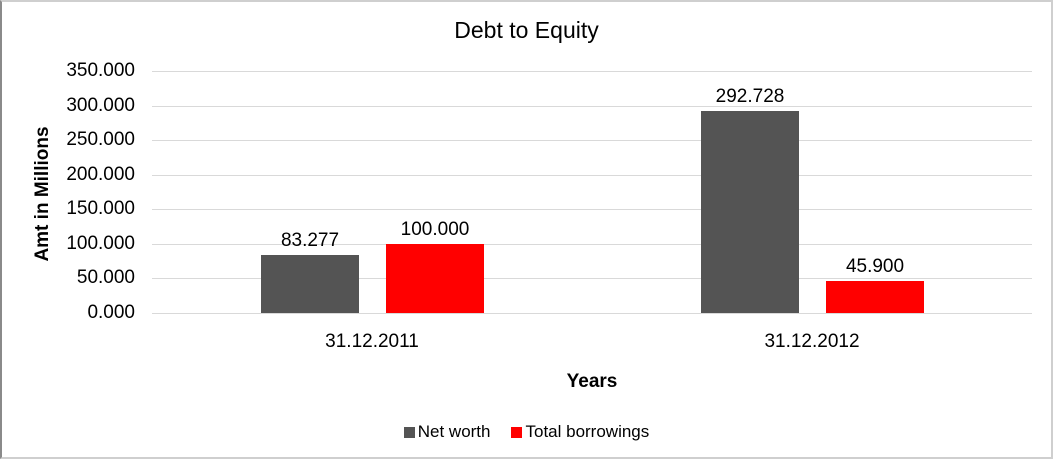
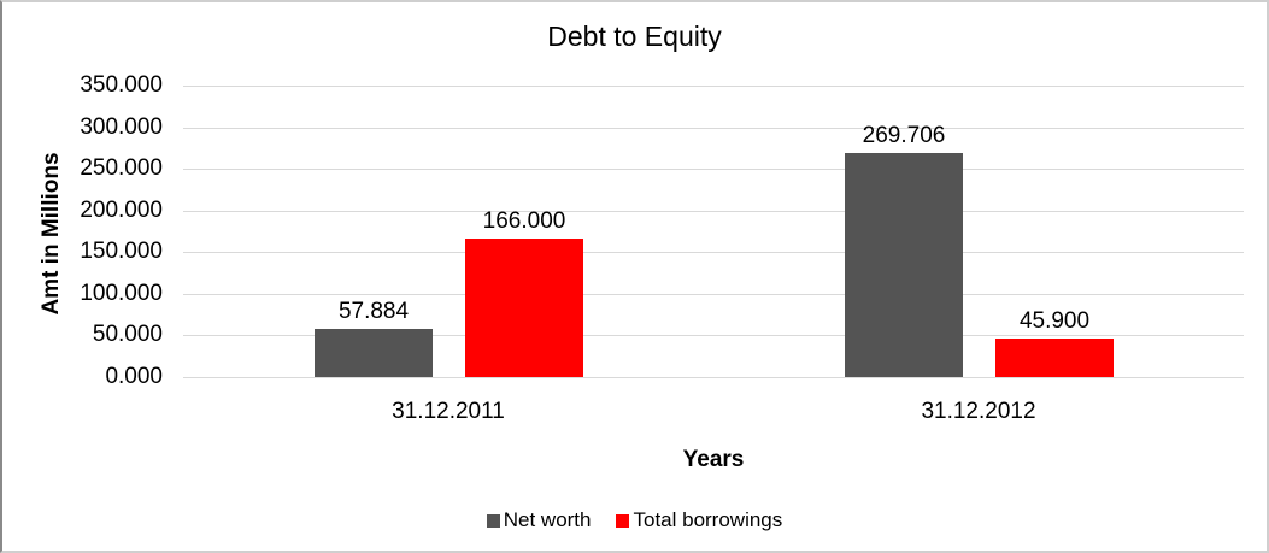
Net worth/31.12.2011: 83.277 -> 57.884
Total borrowings/31.12.2011: 100.000 -> 166.000
Net worth/31.12.2012: 292.728 -> 269.706
